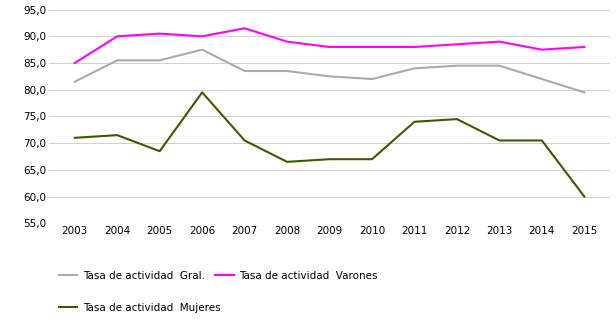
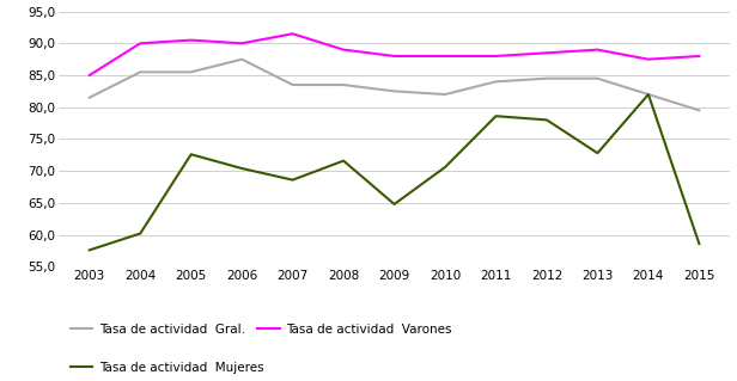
Tasa de actividad Mujeres/2003: 71,0 -> 57,6
Tasa de actividad Mujeres/2004: 71,5 -> 60,2
Tasa de actividad Mujeres/2005: 68,5 -> 72,6
Tasa de actividad Mujeres/2006: 79,5 -> 70,4
Tasa de actividad Mujeres/2007: 70,5 -> 68,6
Tasa de actividad Mujeres/2008: 66,5 -> 71,6
Tasa de actividad Mujeres/2009: 67,0 -> 64,8
Tasa de actividad Mujeres/2010: 67,0 -> 70,6
Tasa de actividad Mujeres/2011: 74,0 -> 78,6
Tasa de actividad Mujeres/2012: 74,5 -> 78,0
Tasa de actividad Mujeres/2013: 70,5 -> 72,8
Tasa de actividad Mujeres/2014: 70,5 -> 82,0
Tasa de actividad Mujeres/2015: 60,0 -> 58,6
